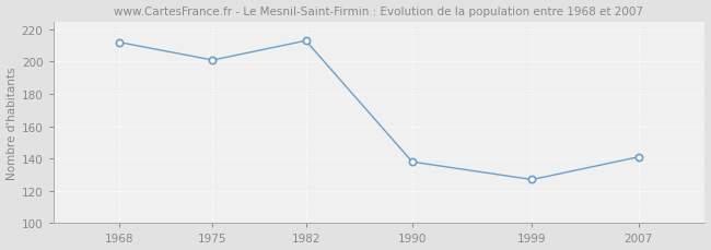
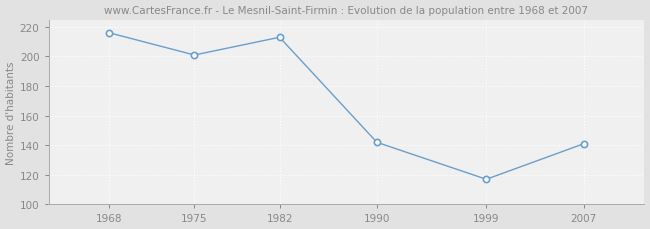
1968: 212 -> 216
1990: 138 -> 142
1999: 127 -> 117
